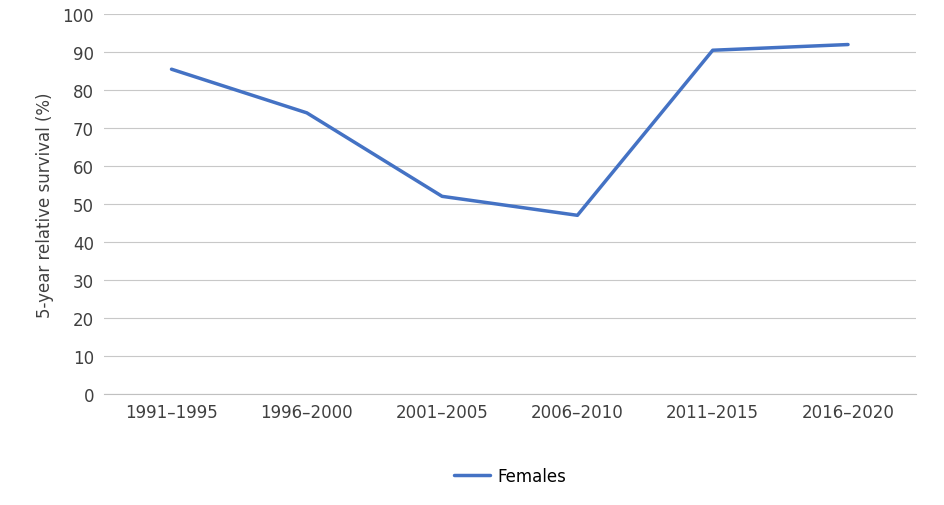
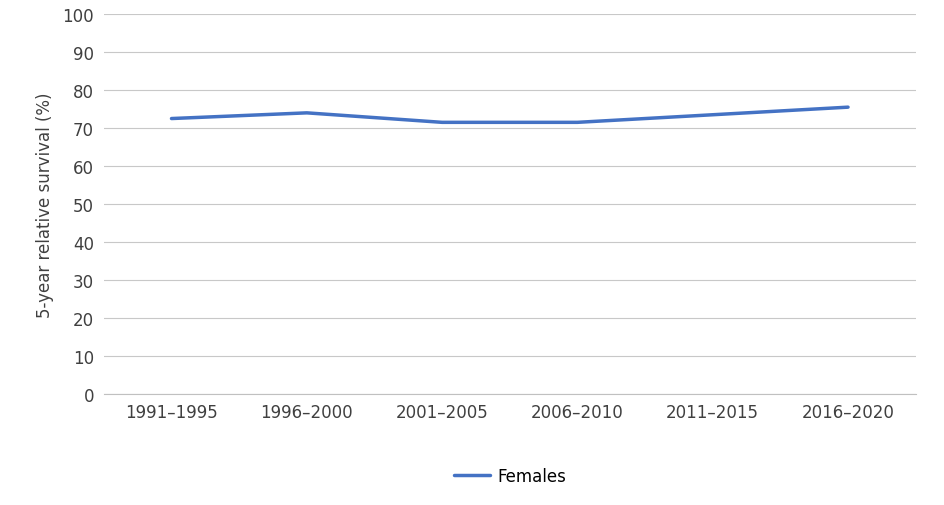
1991–1995: 85.5 -> 72.5
2001–2005: 52.0 -> 71.5
2006–2010: 47.0 -> 71.5
2011–2015: 90.5 -> 73.5
2016–2020: 92.0 -> 75.5
